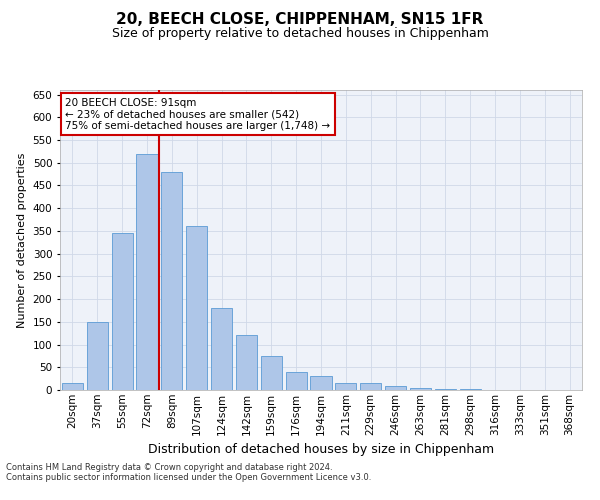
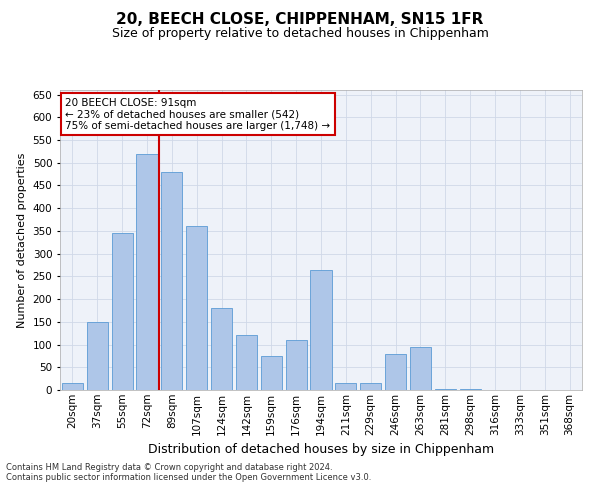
176sqm: 40 -> 110
194sqm: 30 -> 265
246sqm: 8 -> 80
263sqm: 5 -> 95
